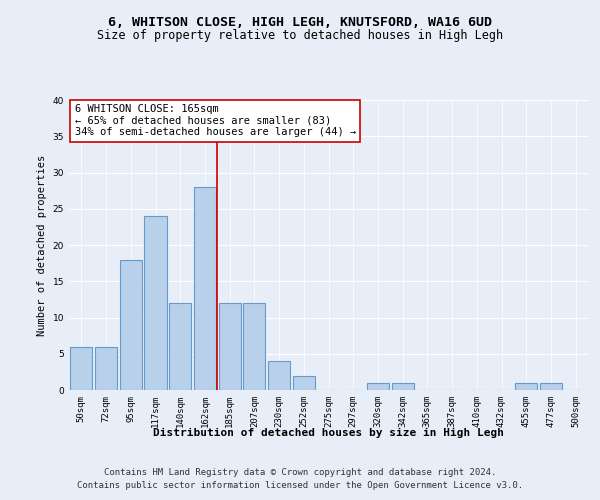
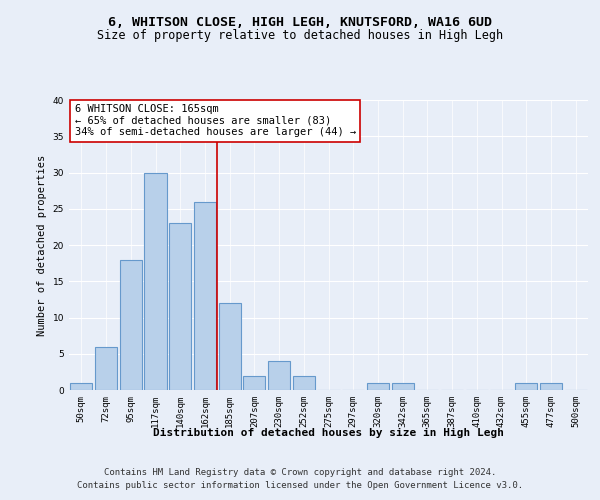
50sqm: 6 -> 1
117sqm: 24 -> 30
140sqm: 12 -> 23
162sqm: 28 -> 26
207sqm: 12 -> 2
